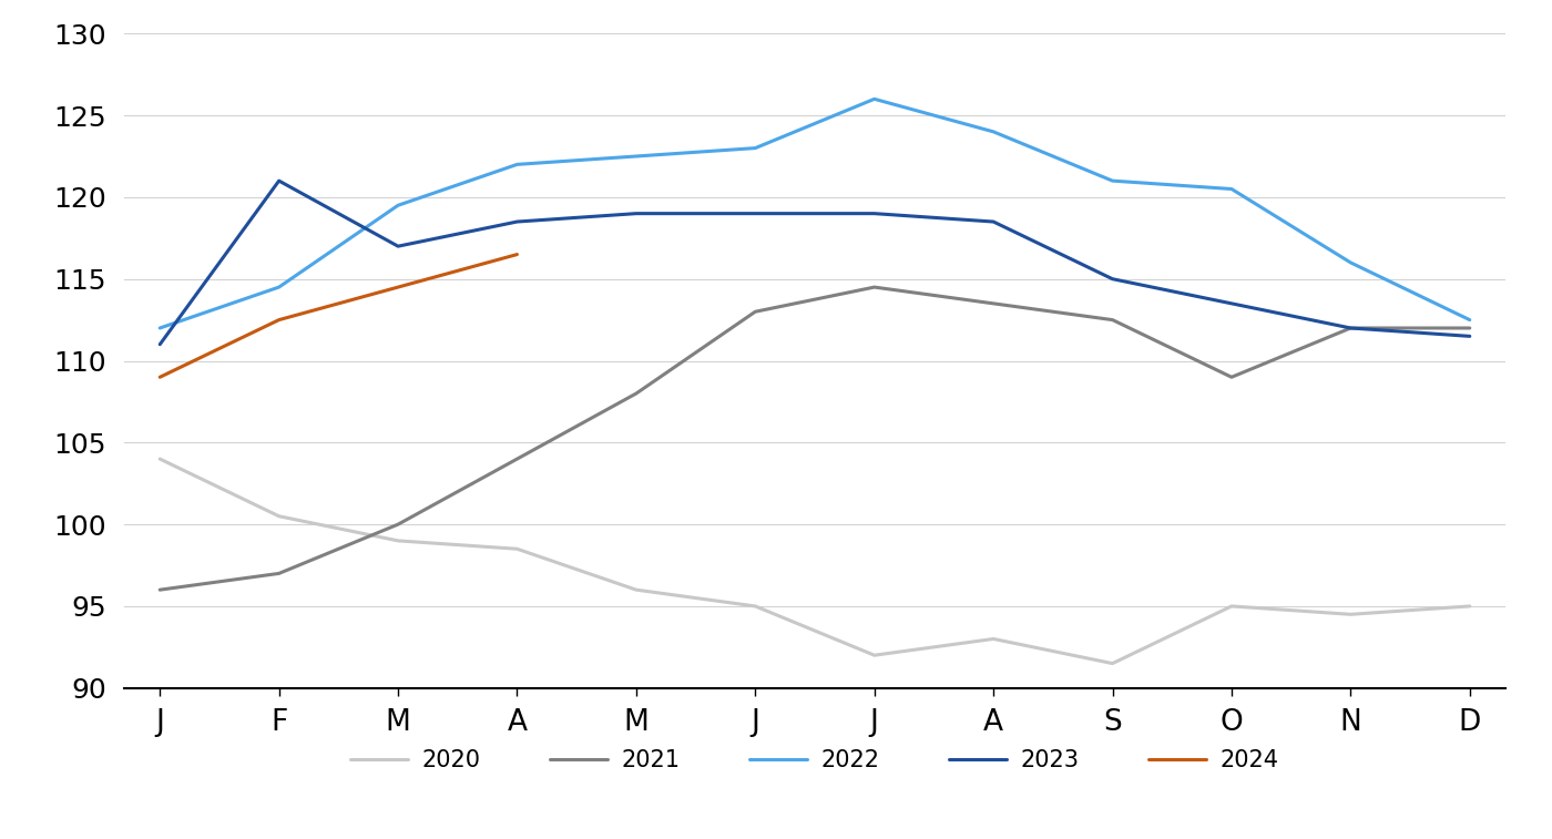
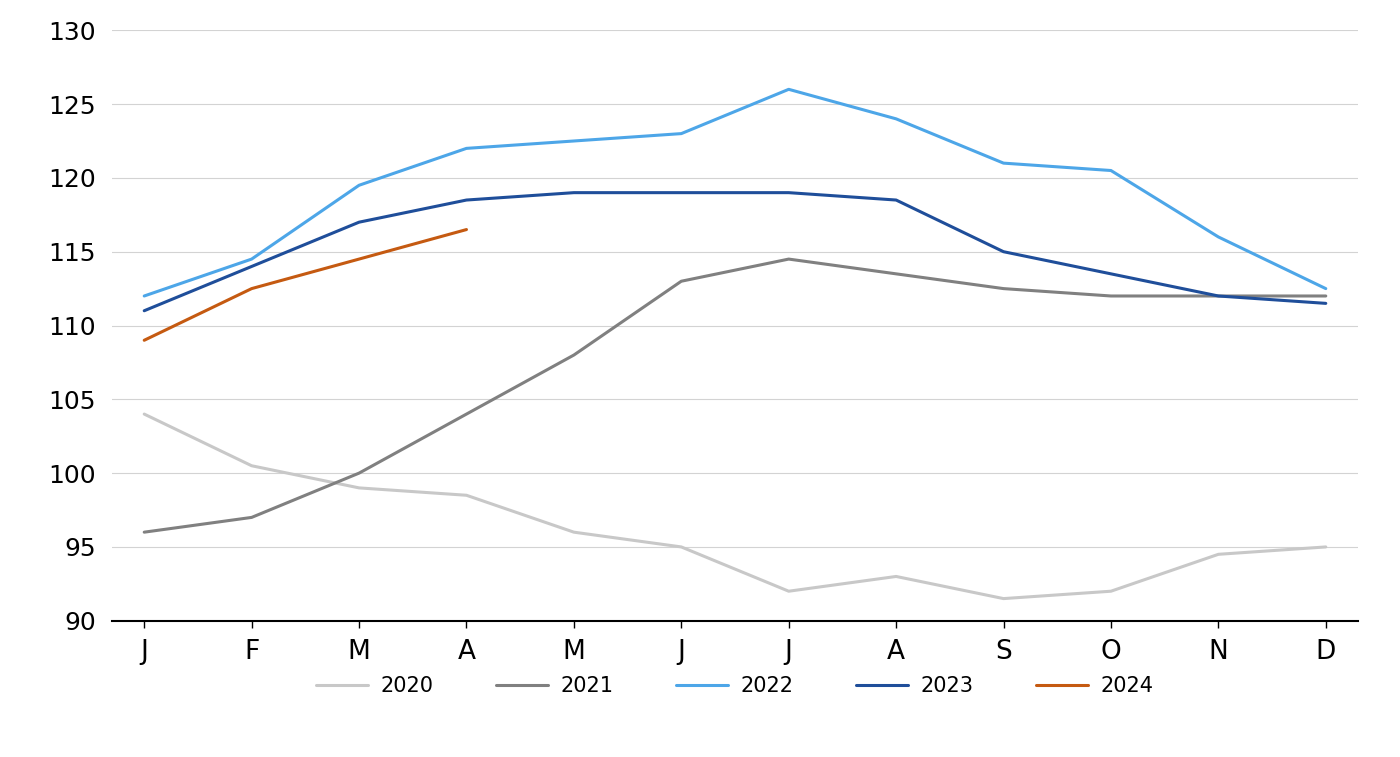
2023/F: 121.0 -> 114.0
2020/O: 95.0 -> 92.0
2021/O: 109.0 -> 112.0
